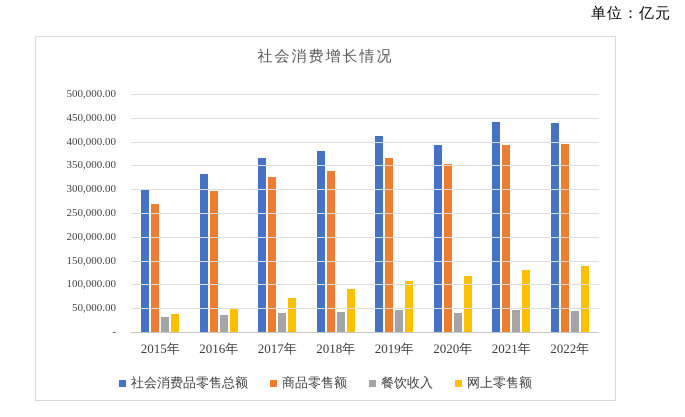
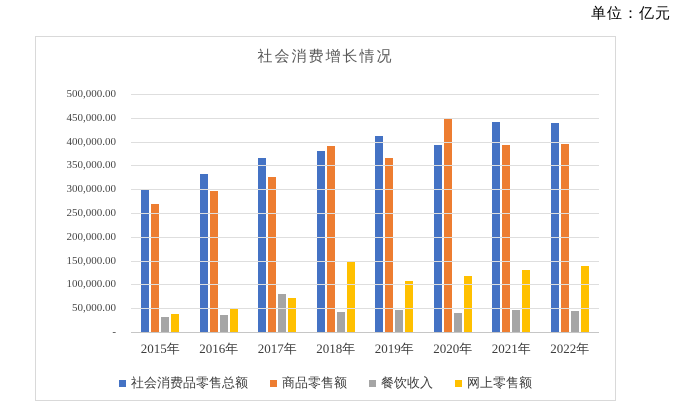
餐饮收入/2017年: 40000 -> 80000
商品零售额/2018年: 340000 -> 390000
网上零售额/2018年: 90000 -> 150000
商品零售额/2020年: 350000 -> 450000
